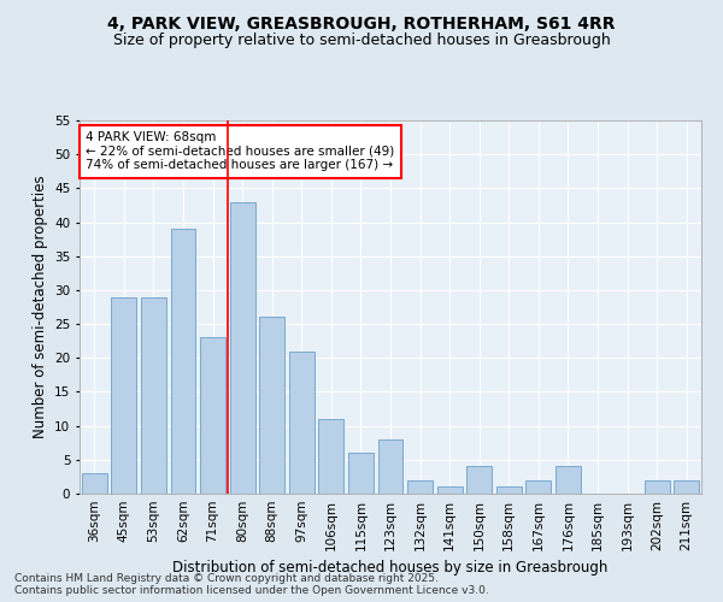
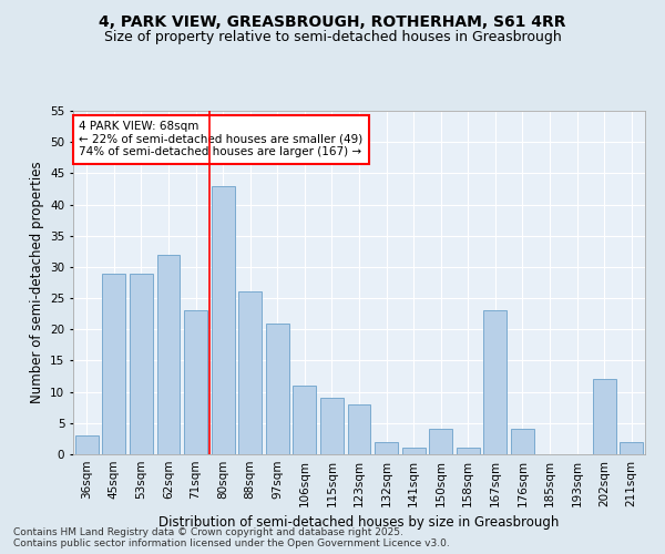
62sqm: 39 -> 32
115sqm: 6 -> 9
167sqm: 2 -> 23
202sqm: 2 -> 12
